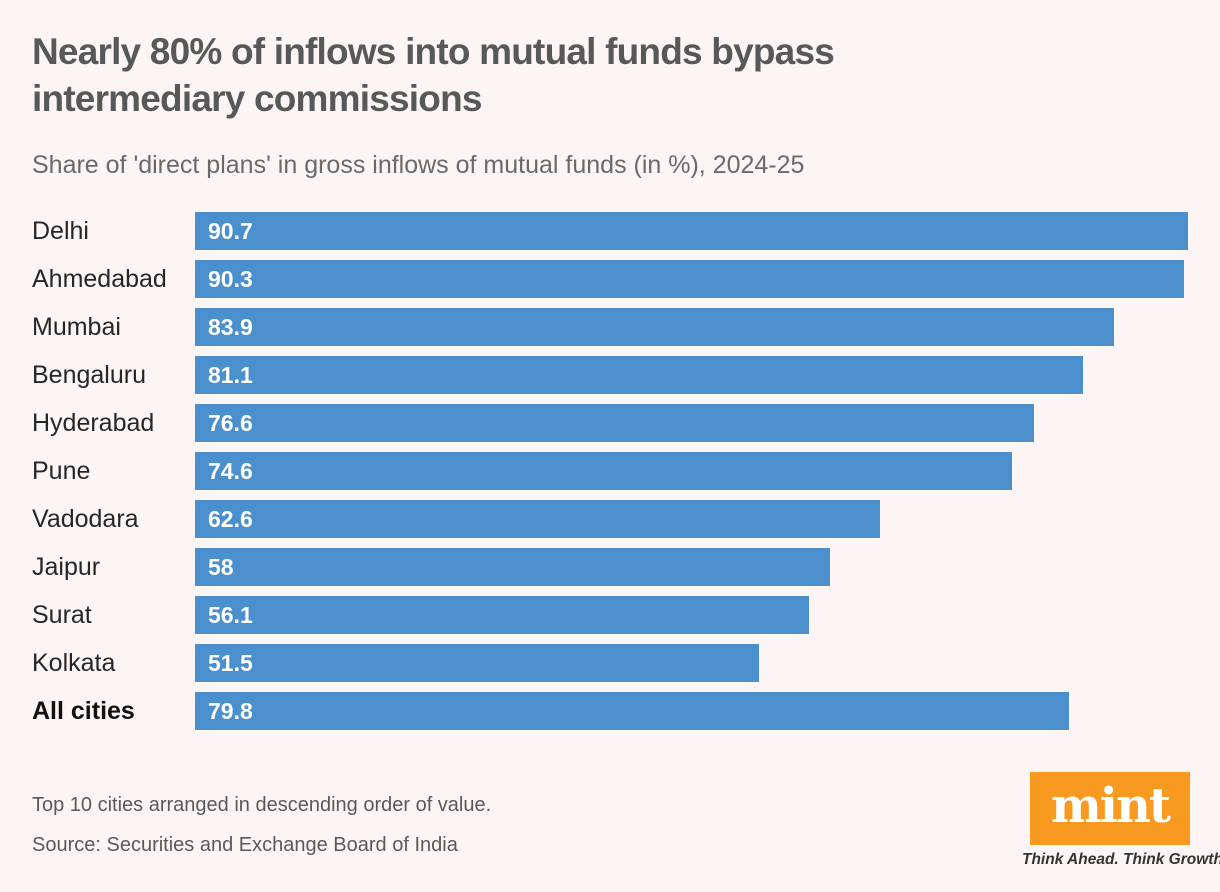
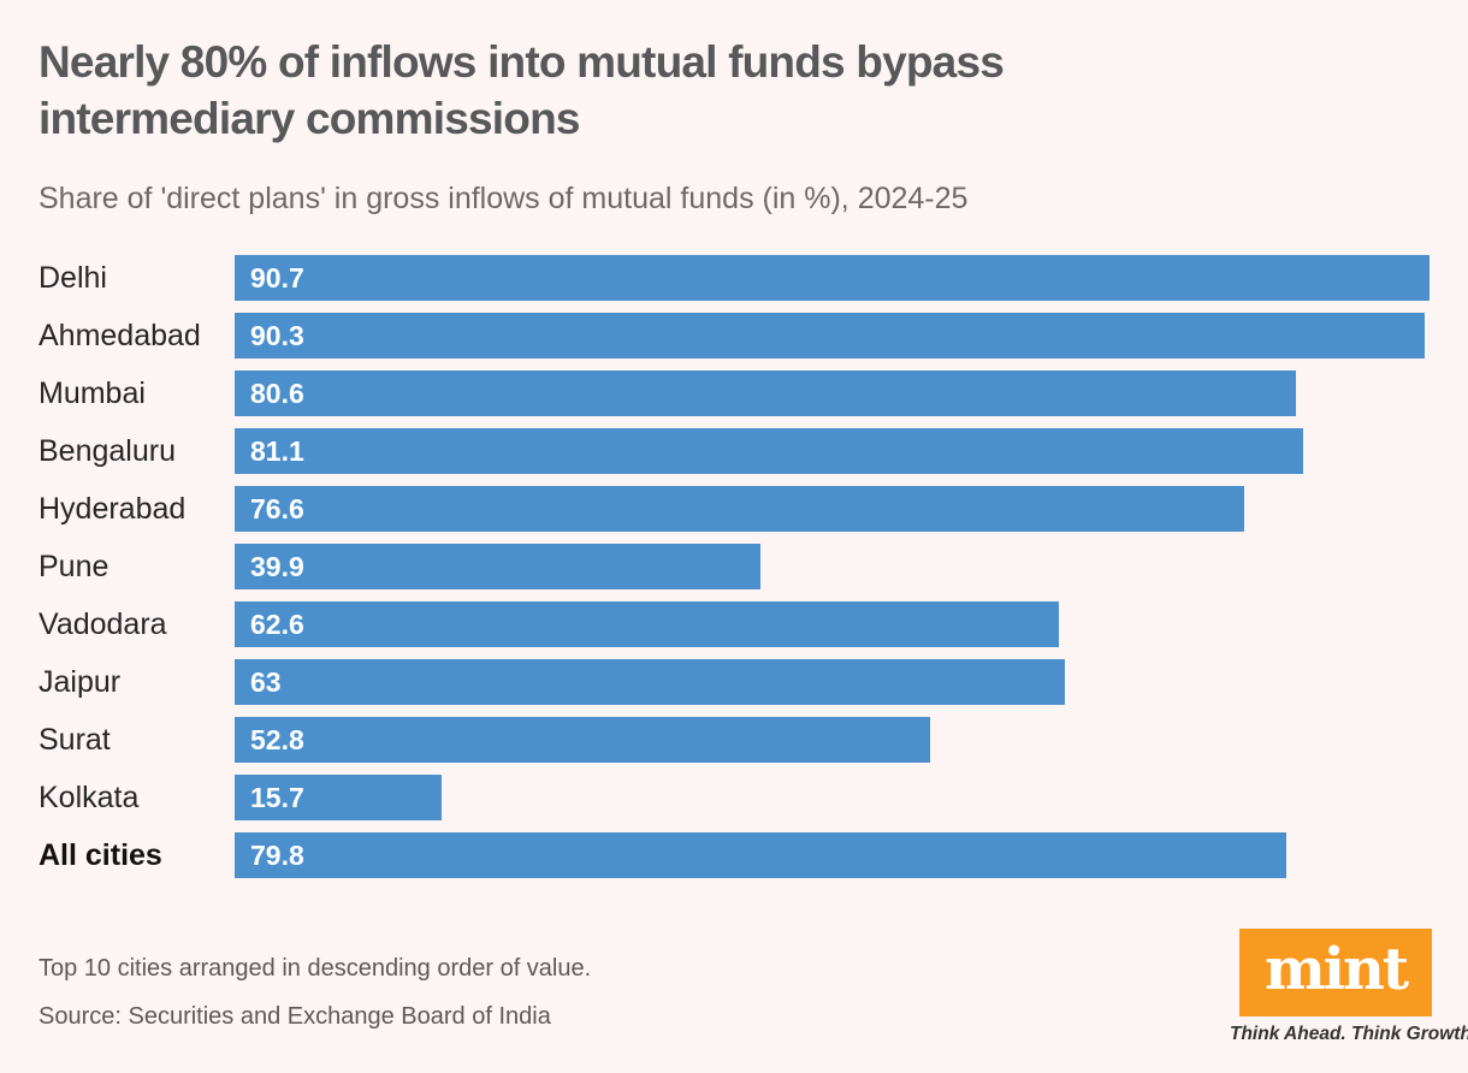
Mumbai: 83.9 -> 80.6
Pune: 74.6 -> 39.9
Jaipur: 58 -> 63
Surat: 56.1 -> 52.8
Kolkata: 51.5 -> 15.7
